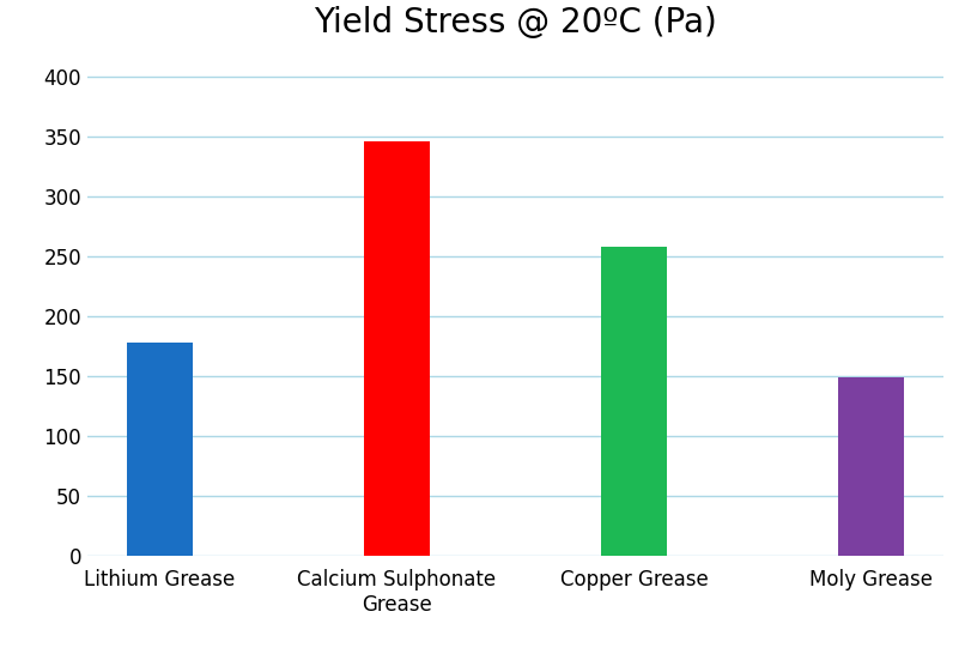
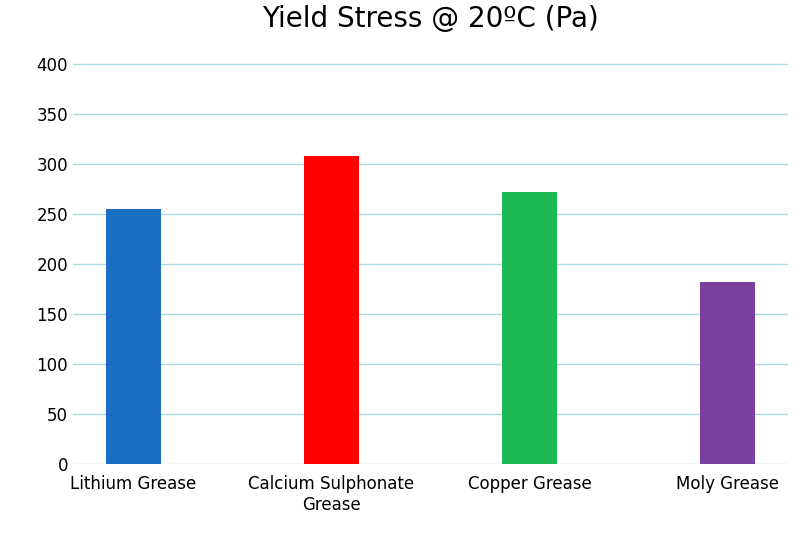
Lithium Grease: 178 -> 255
Calcium Sulphonate Grease: 346 -> 308
Copper Grease: 258 -> 272
Moly Grease: 149 -> 182
